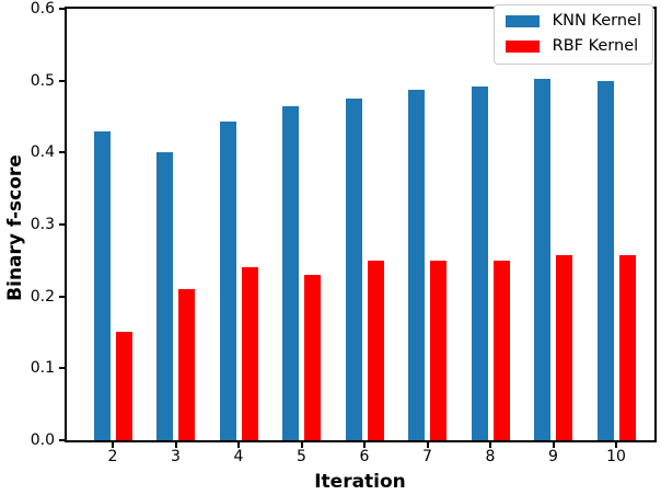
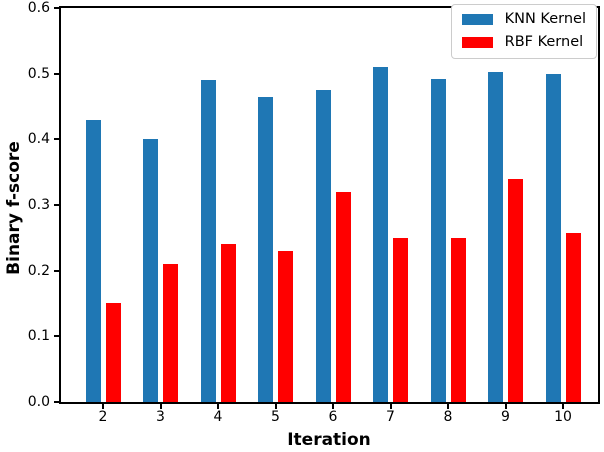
KNN Kernel/4: 0.44 -> 0.49
RBF Kernel/6: 0.25 -> 0.32
KNN Kernel/7: 0.49 -> 0.51
RBF Kernel/9: 0.26 -> 0.34
